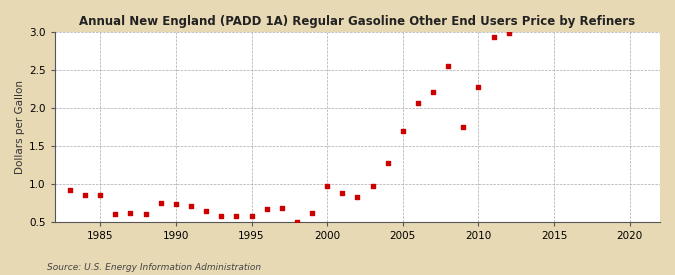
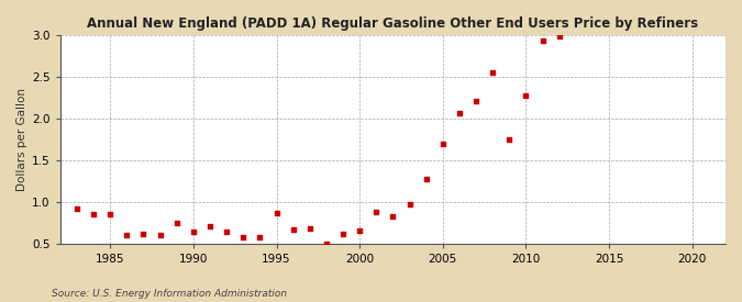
1990: 0.73 -> 0.64
1995: 0.58 -> 0.86
2000: 0.97 -> 0.66
